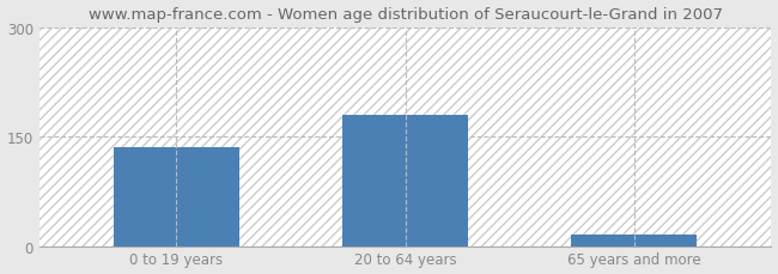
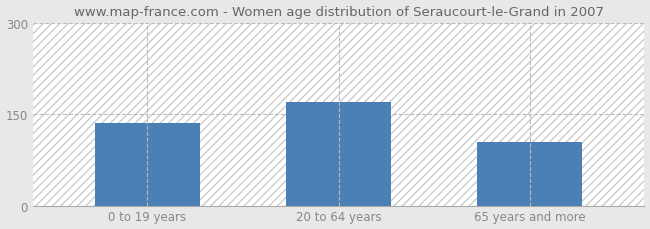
20 to 64 years: 180 -> 170
65 years and more: 15 -> 104
